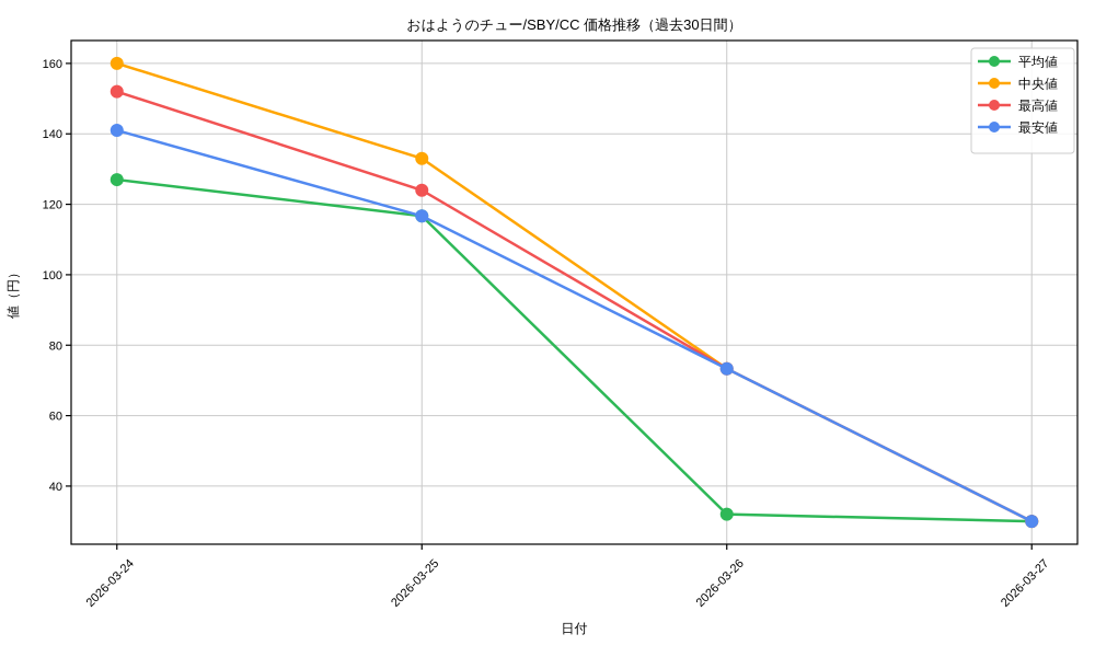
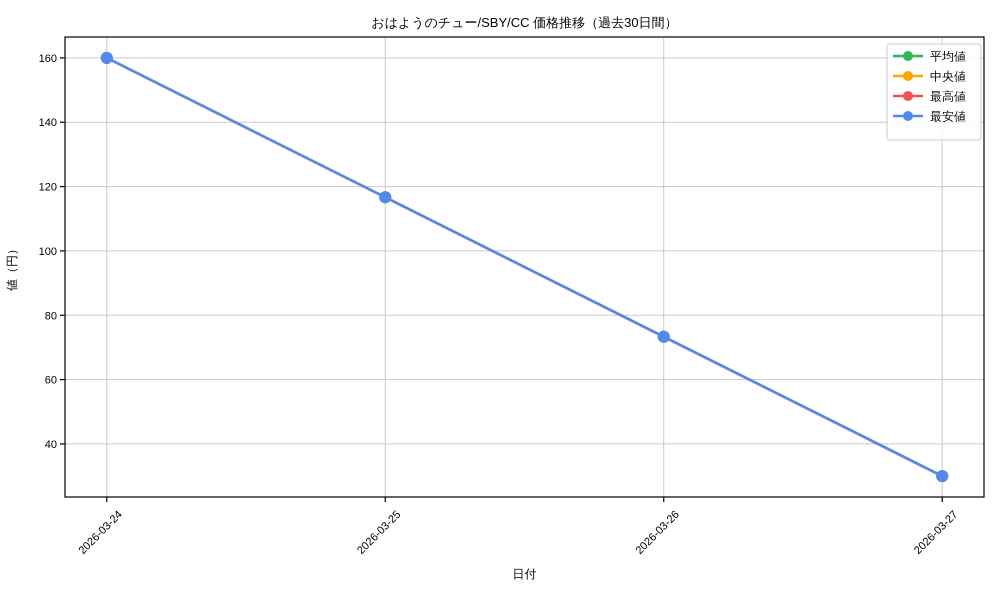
平均値/2026-03-24: 127 -> 160
最高値/2026-03-24: 152 -> 160
最安値/2026-03-24: 141 -> 160
中央値/2026-03-25: 133 -> 117
最高値/2026-03-25: 124 -> 117
平均値/2026-03-26: 32 -> 73
